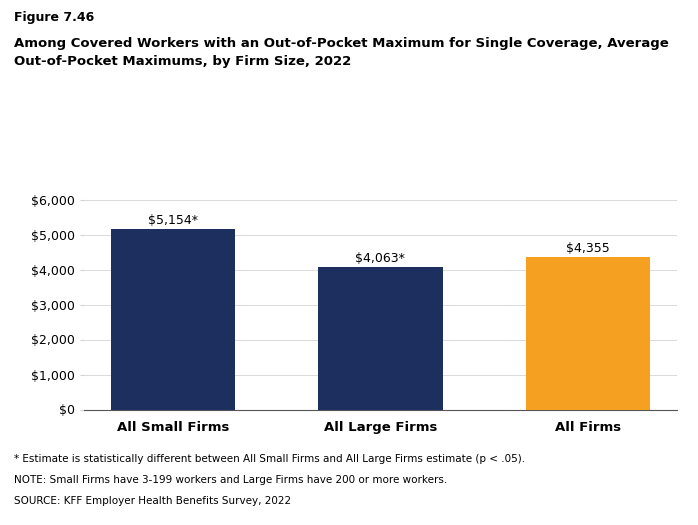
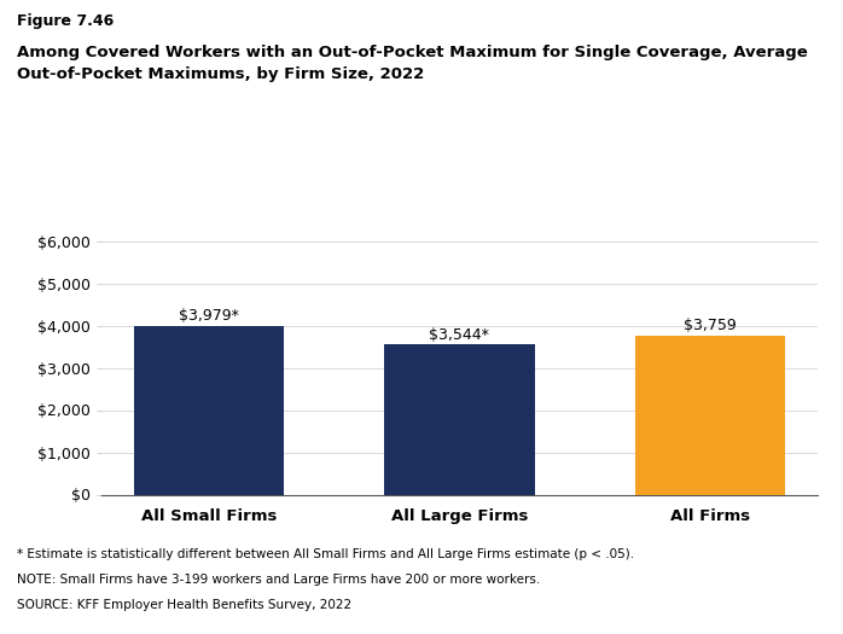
All Small Firms: $5,154* -> $3,979*
All Large Firms: $4,063* -> $3,544*
All Firms: $4,355 -> $3,759
